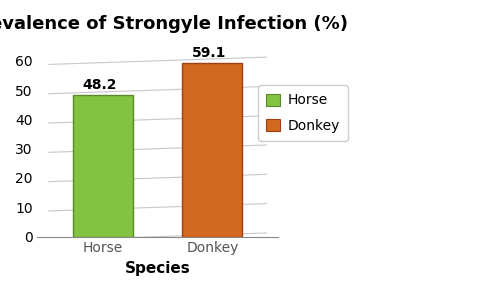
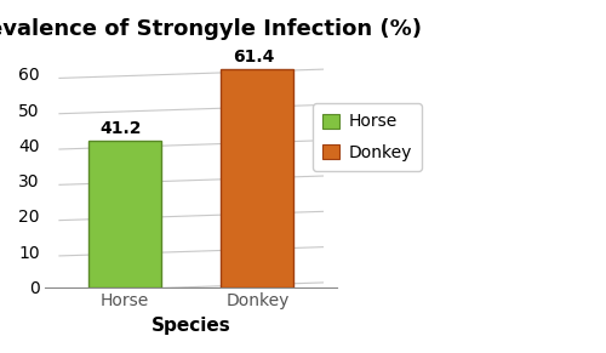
Horse: 48.2 -> 41.2
Donkey: 59.1 -> 61.4
